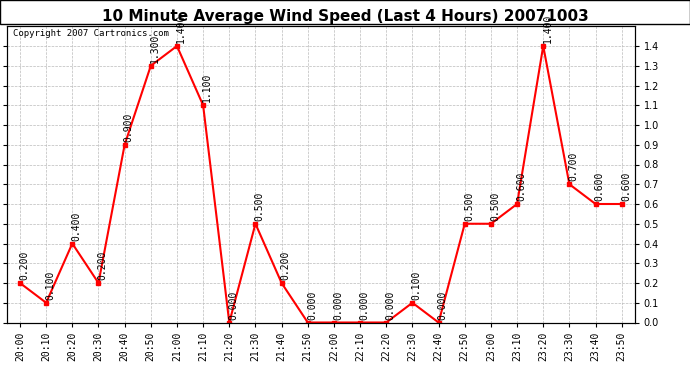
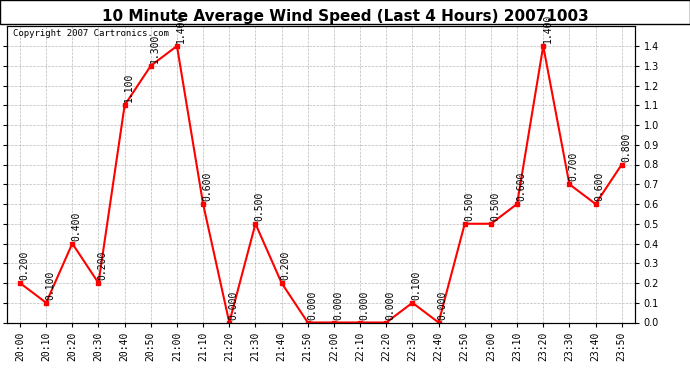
20:40: 0.900 -> 1.100
21:10: 1.100 -> 0.600
23:50: 0.600 -> 0.800
